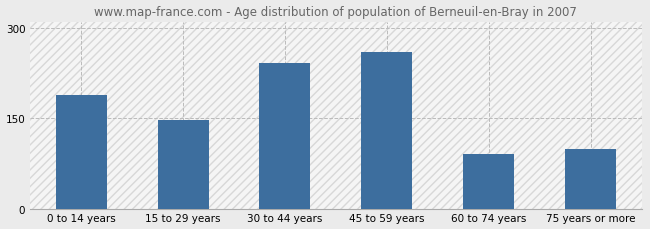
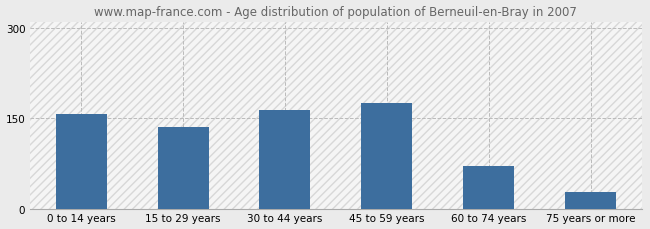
0 to 14 years: 188 -> 157
15 to 29 years: 146 -> 135
30 to 44 years: 242 -> 163
45 to 59 years: 260 -> 175
60 to 74 years: 90 -> 70
75 years or more: 98 -> 28
